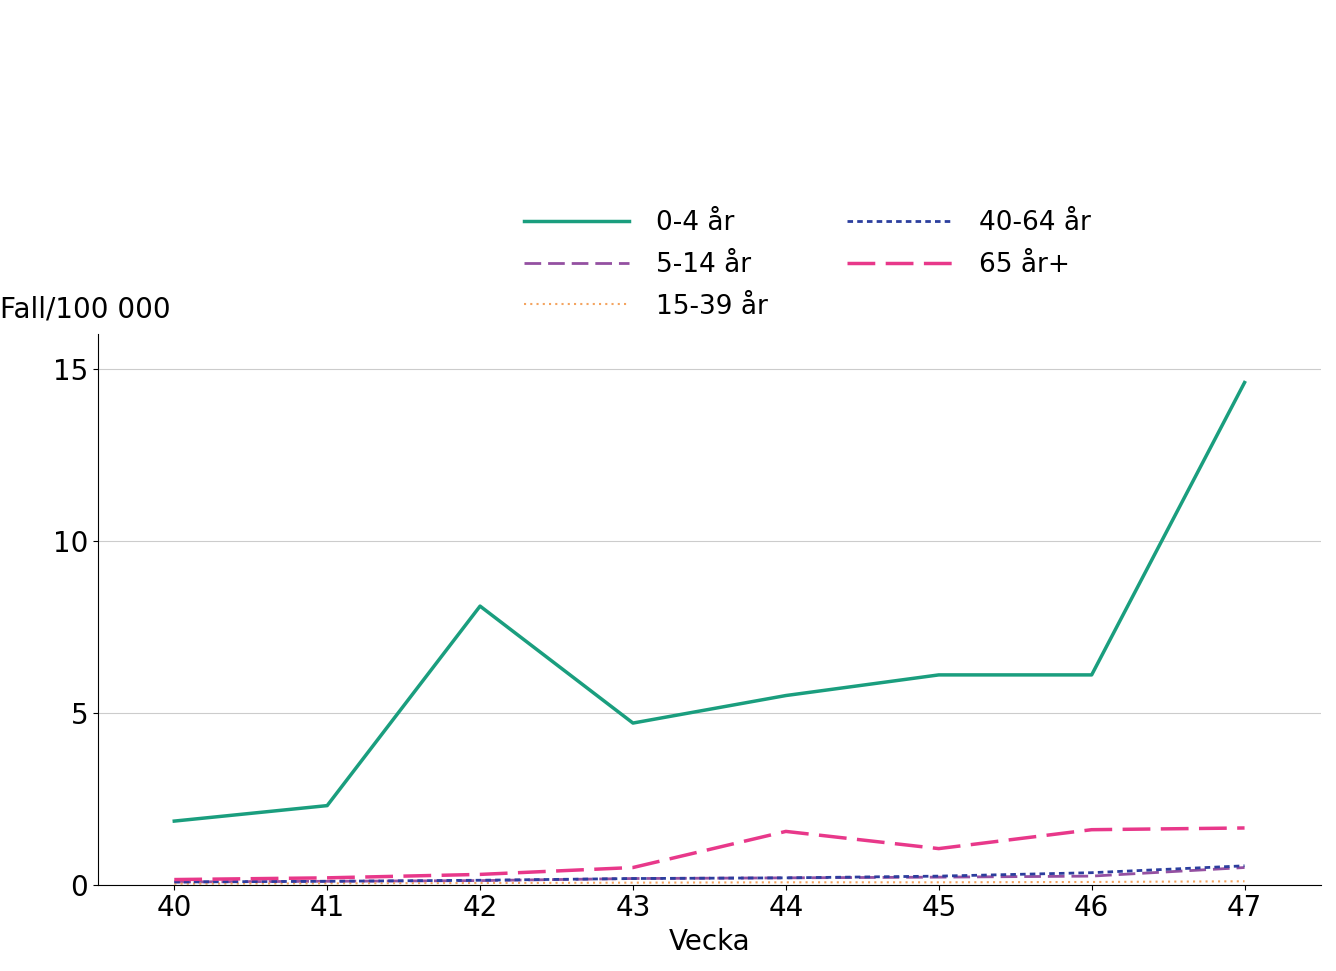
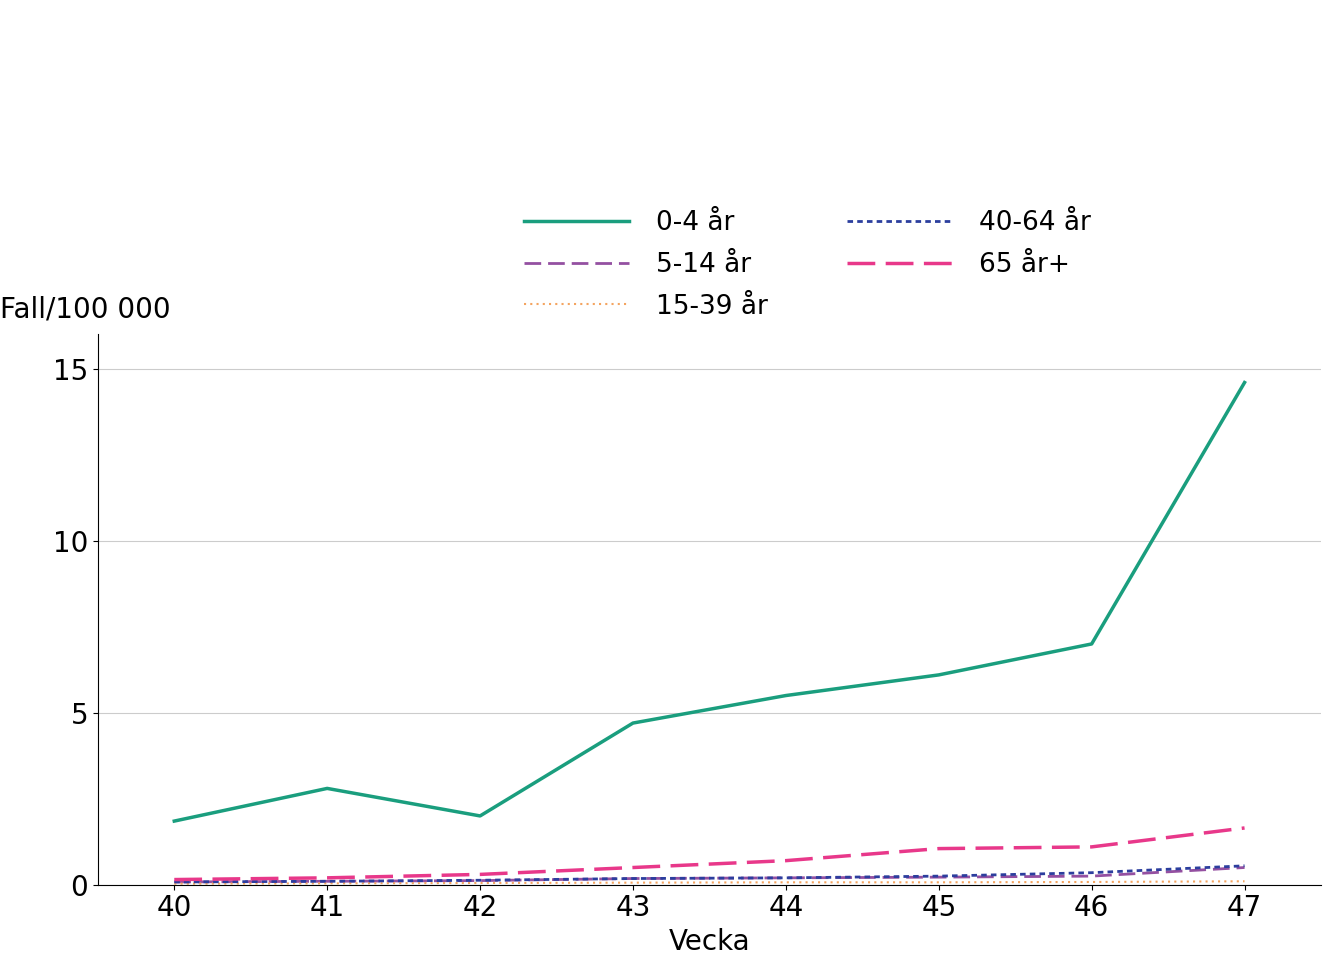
0-4 år/41: 2.30 -> 2.80
0-4 år/42: 8.10 -> 2.00
65 år+/44: 1.55 -> 0.70
0-4 år/46: 6.10 -> 7.00
65 år+/46: 1.60 -> 1.10
